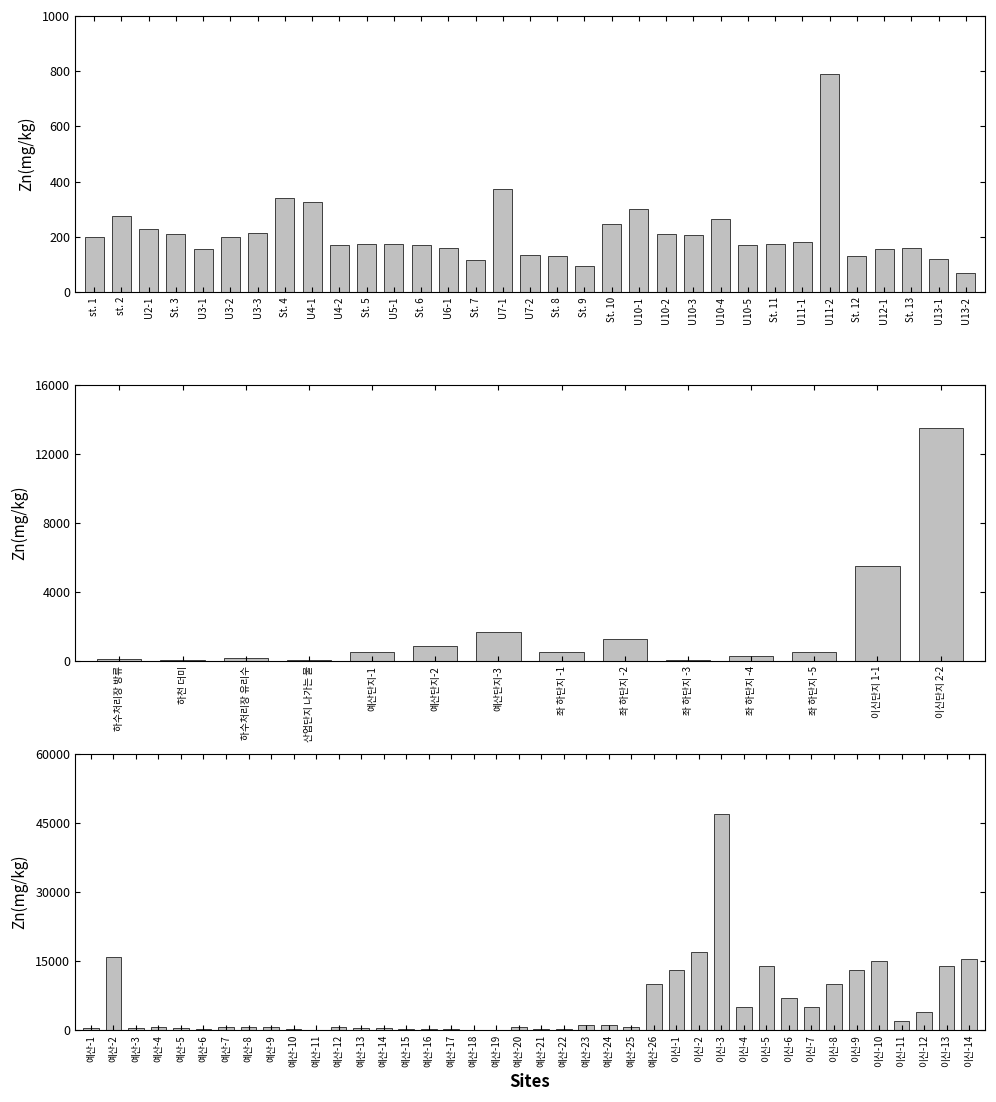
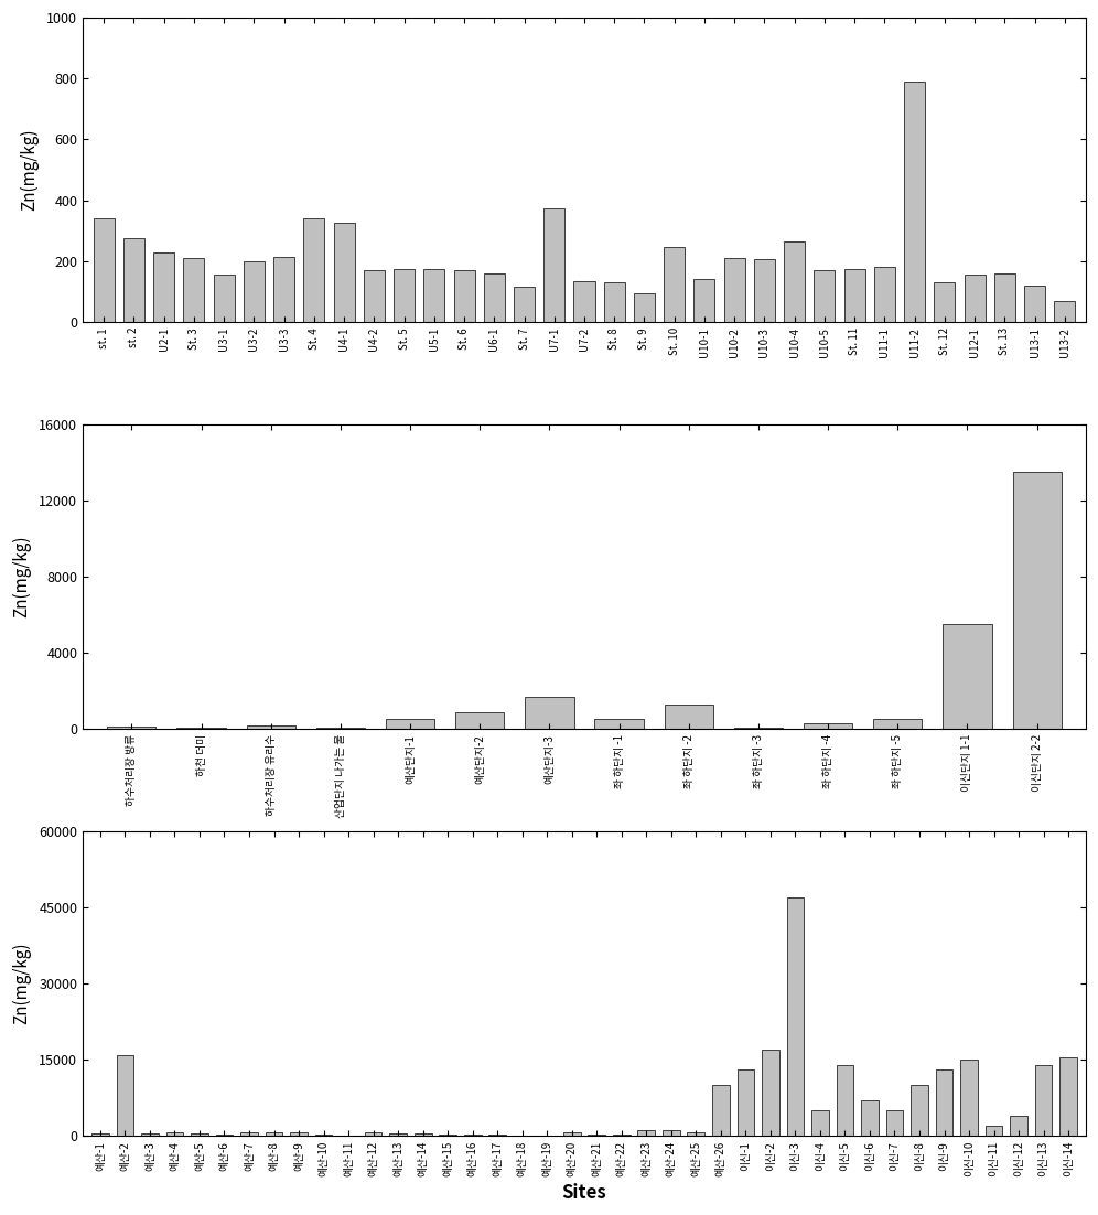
st. 1: 200 -> 340
U10-1: 300 -> 140
